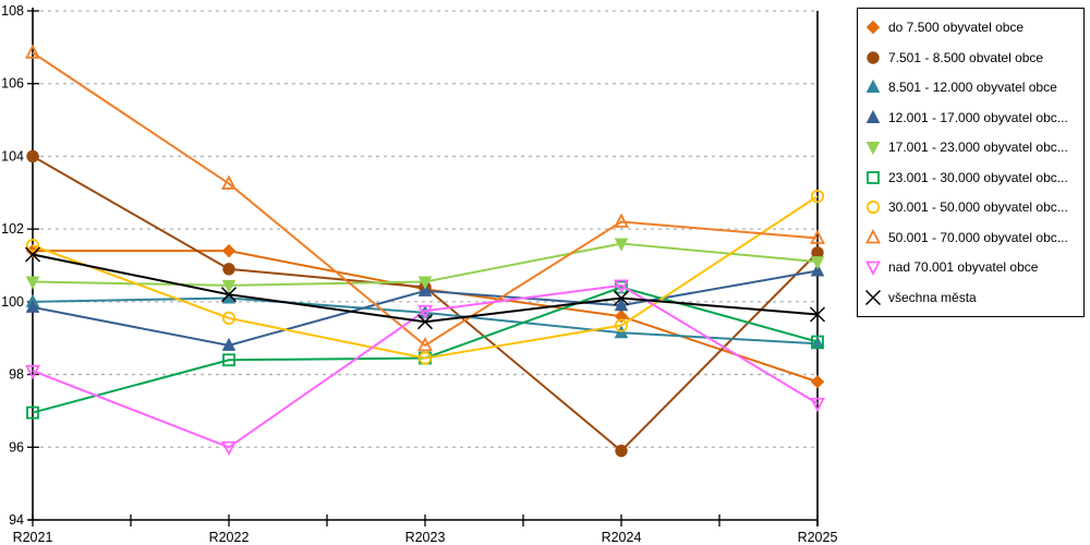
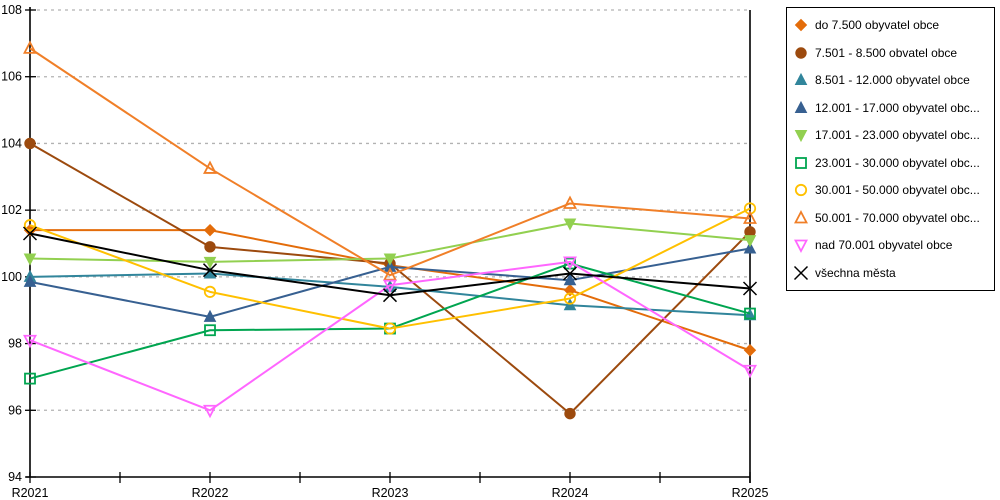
50.001 - 70.000 obyvatel obc.../R2023: 98.8 -> 100.0
30.001 - 50.000 obyvatel obc.../R2025: 102.9 -> 102.0
